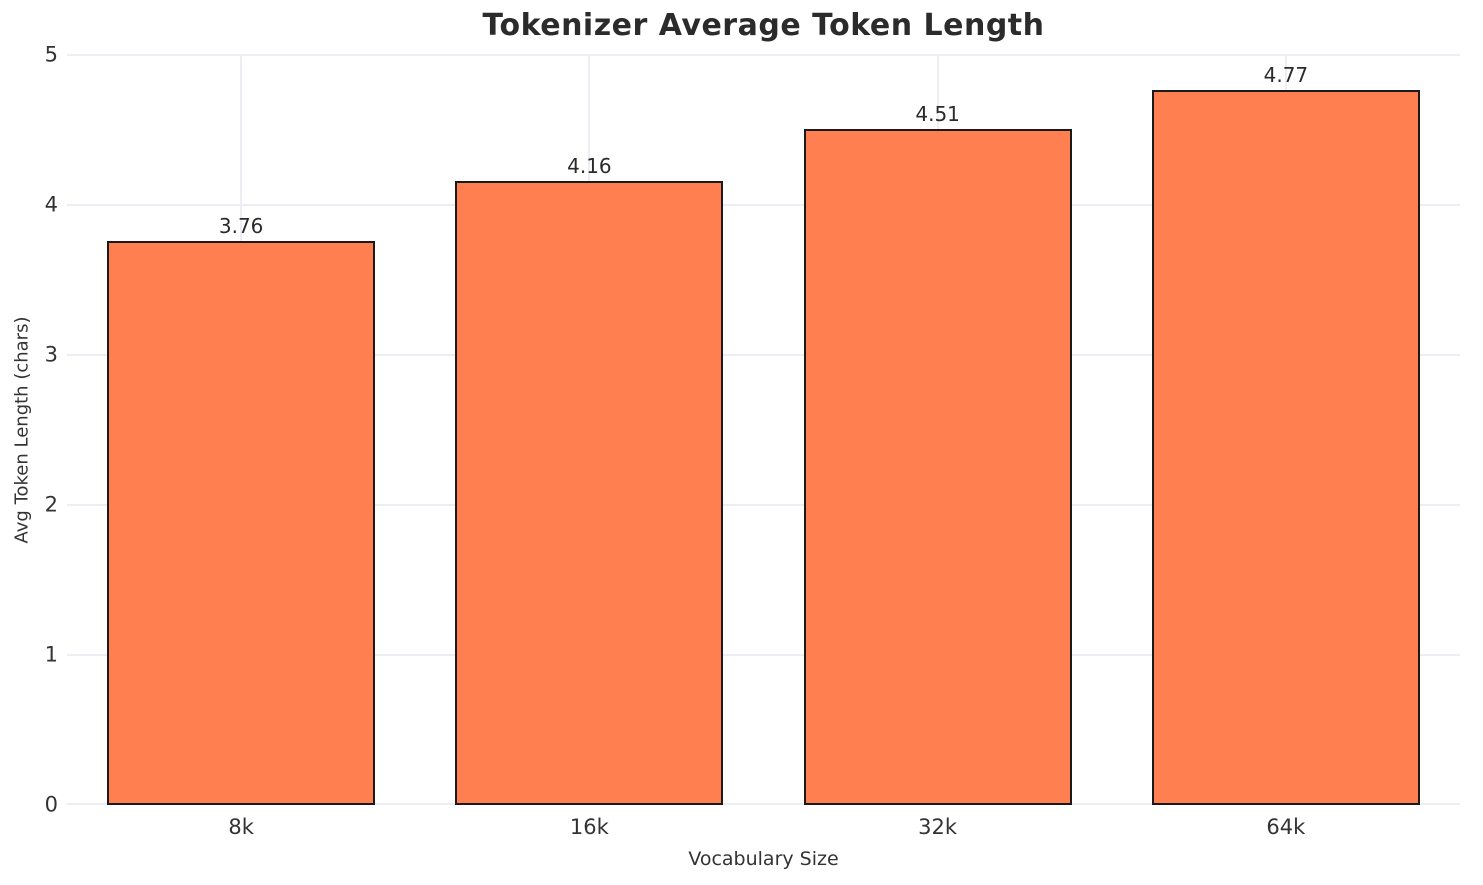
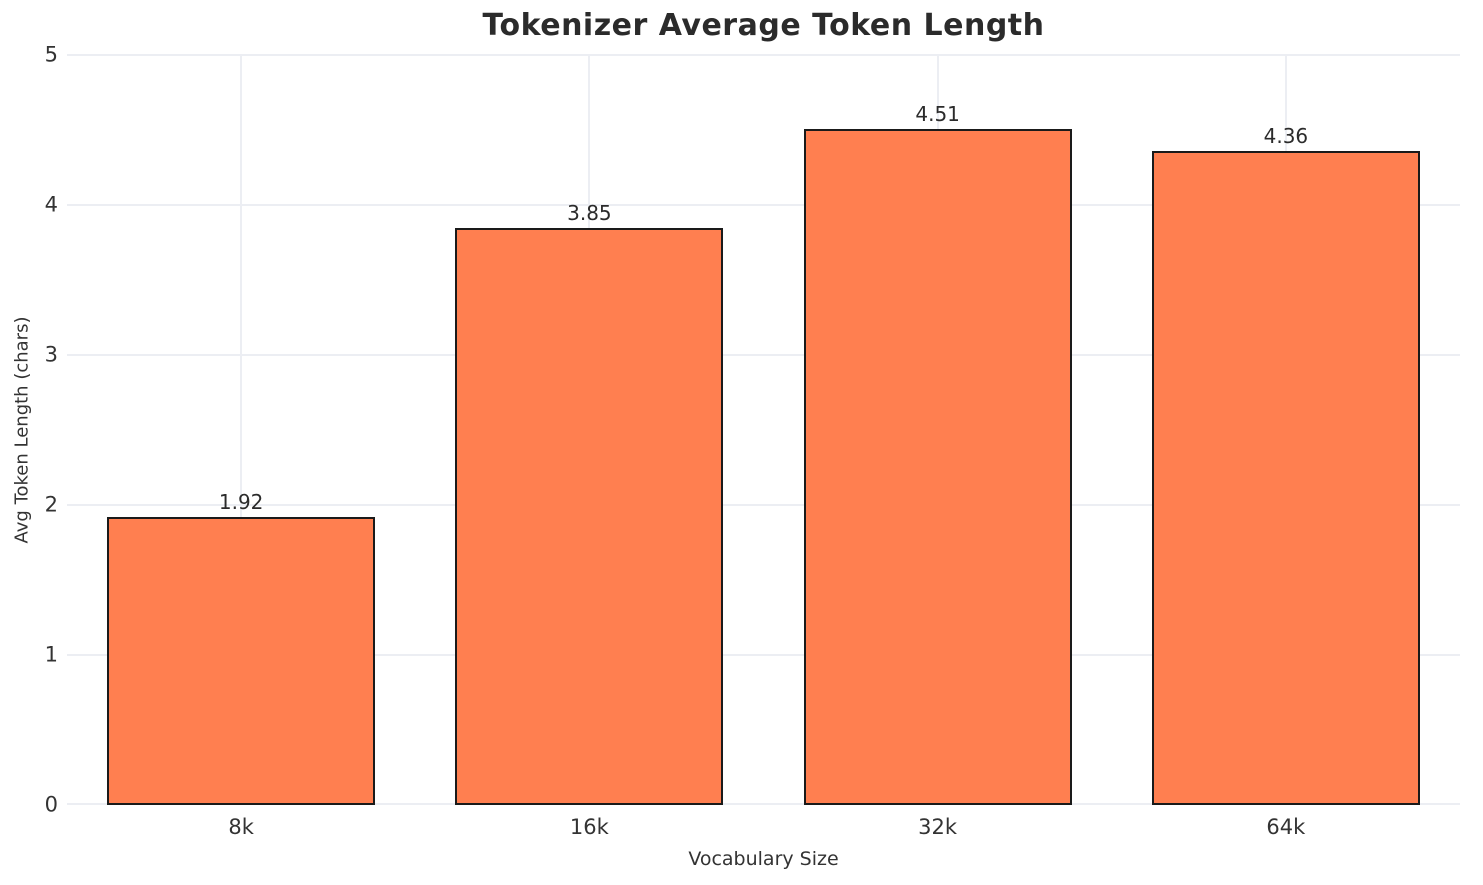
8k: 3.76 -> 1.92
16k: 4.16 -> 3.85
64k: 4.77 -> 4.36
